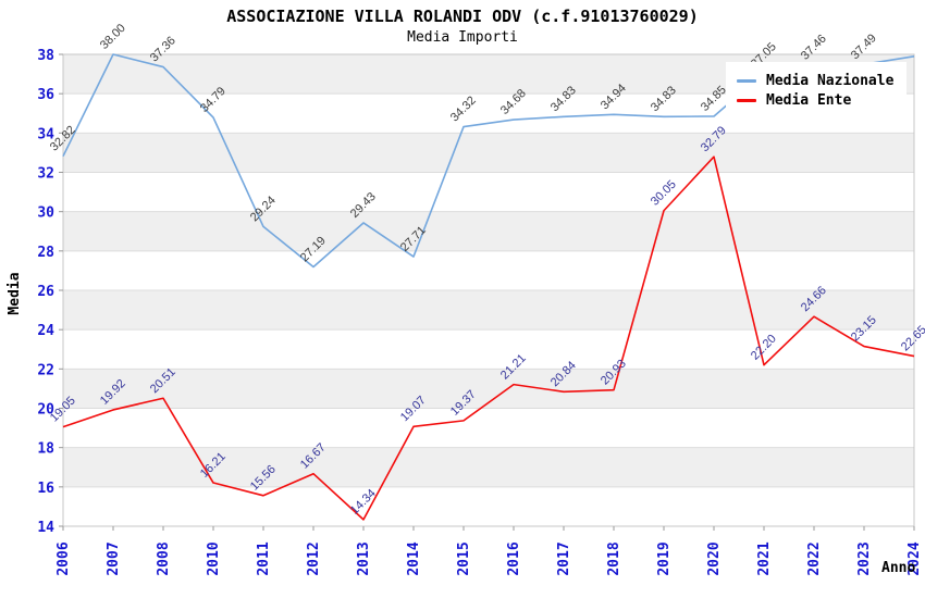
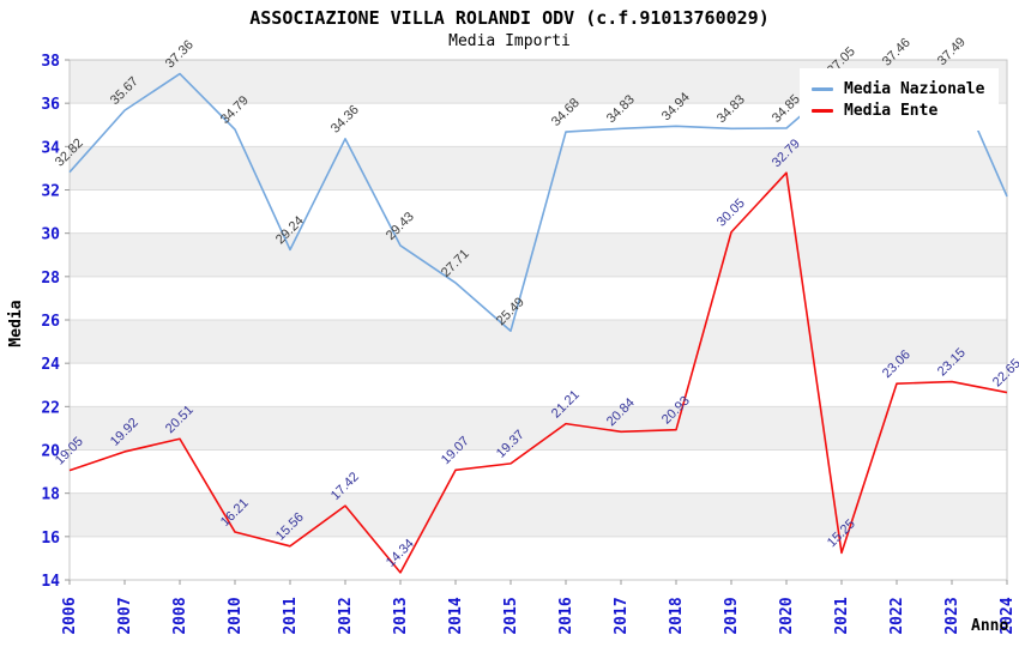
Media Nazionale/2007: 38.00 -> 35.67
Media Nazionale/2012: 27.19 -> 34.36
Media Ente/2012: 16.67 -> 17.42
Media Nazionale/2015: 34.32 -> 25.49
Media Ente/2021: 22.20 -> 15.25
Media Ente/2022: 24.66 -> 23.06
Media Nazionale/2024: 37.9 -> 31.7
